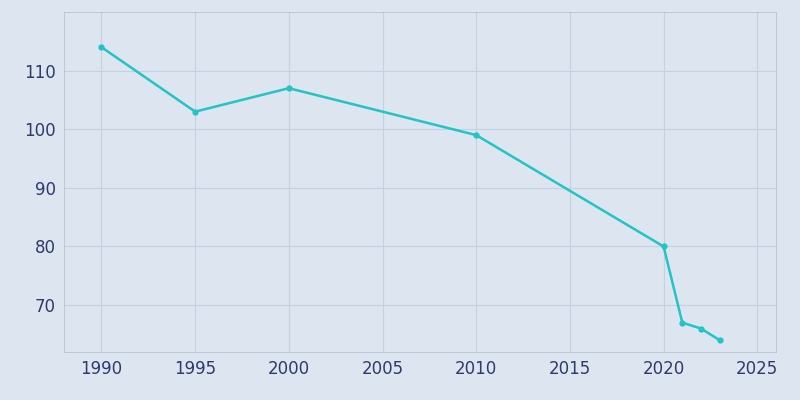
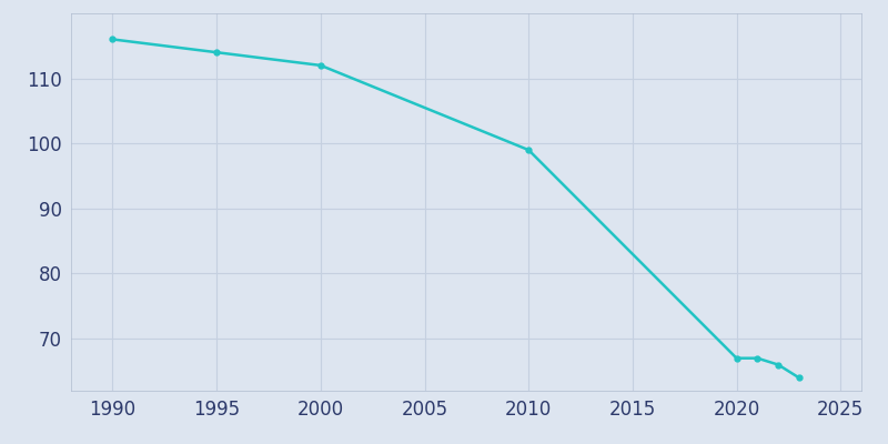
1990: 114 -> 116
1995: 103 -> 114
2000: 107 -> 112
2020: 80 -> 67
